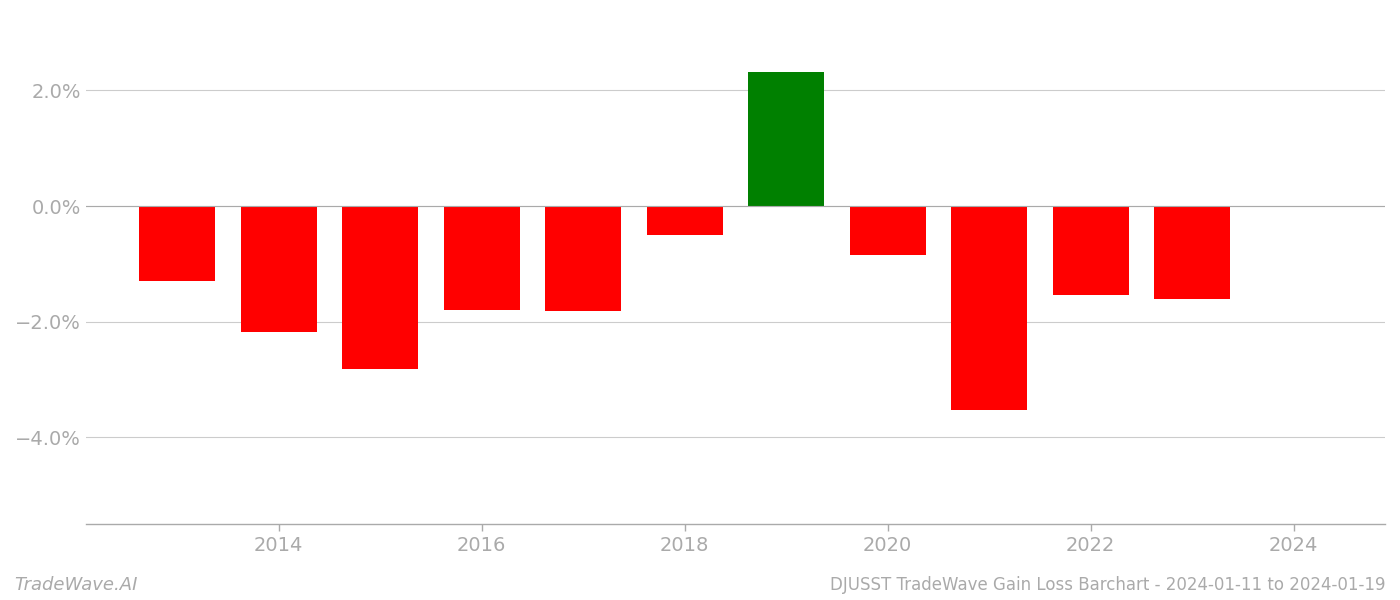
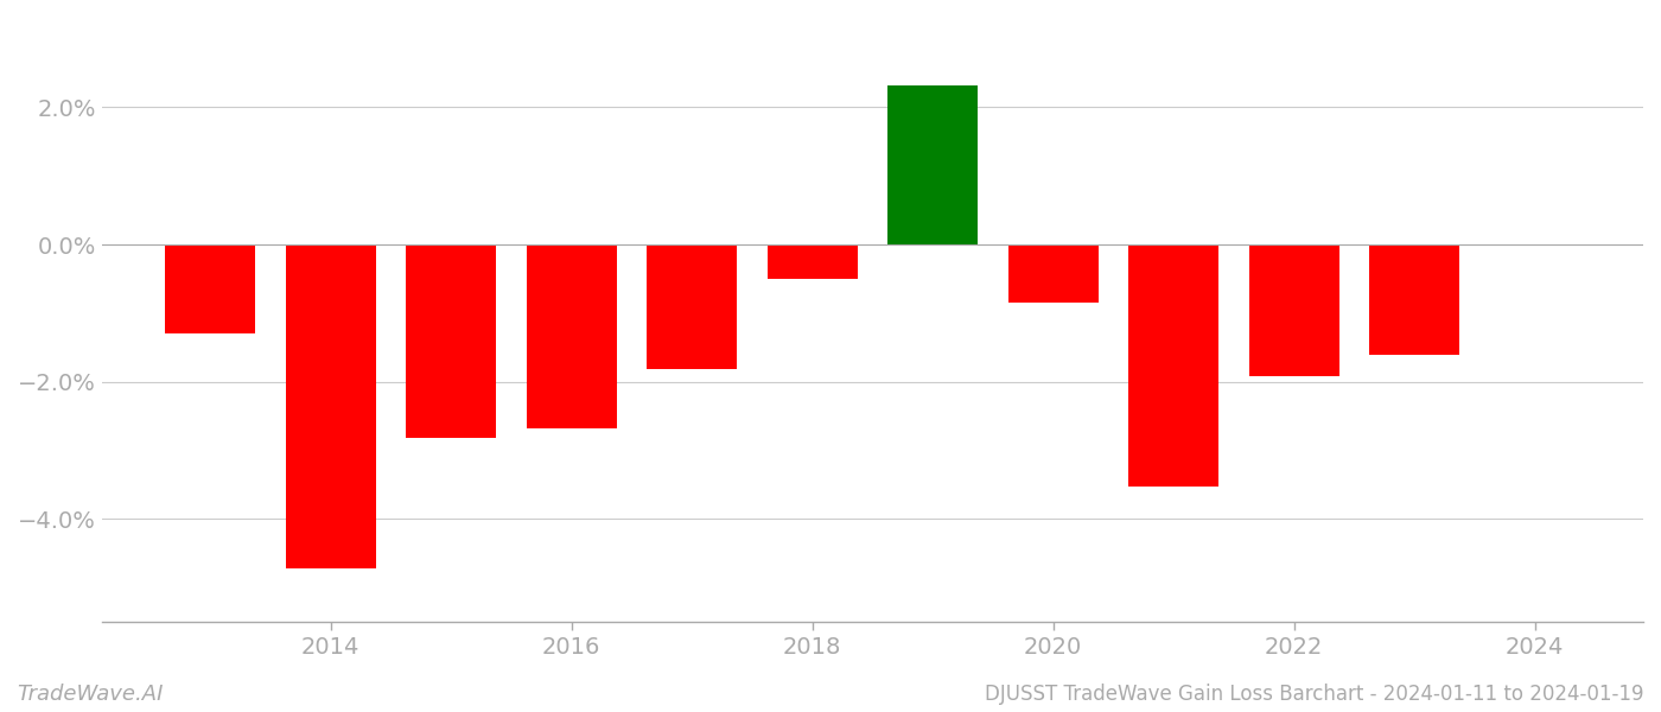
2014: -2.18% -> -4.72%
2016: -1.80% -> -2.68%
2022: -1.54% -> -1.92%
